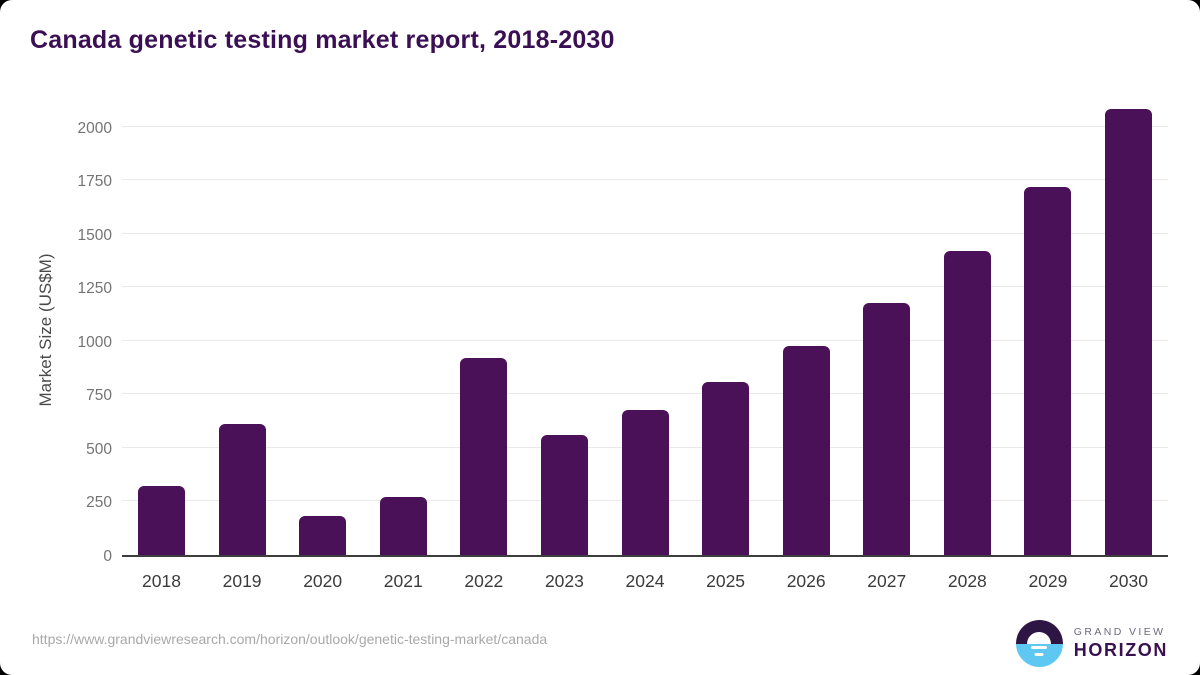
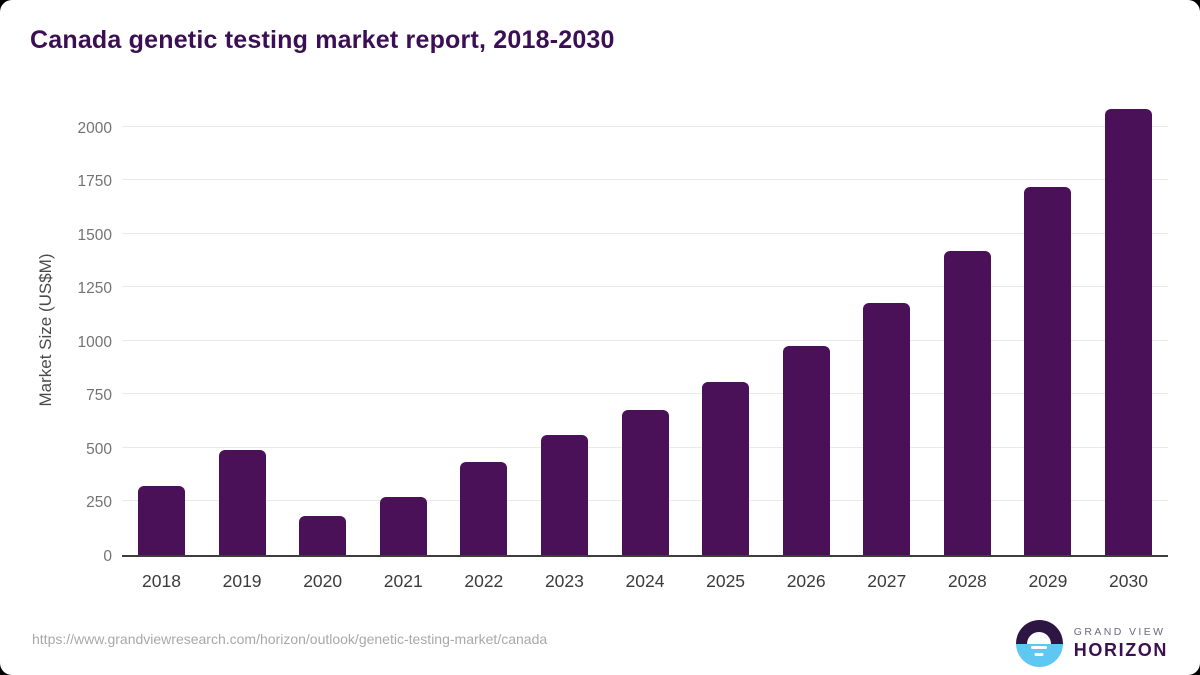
2019: 610 -> 490
2022: 920 -> 440
